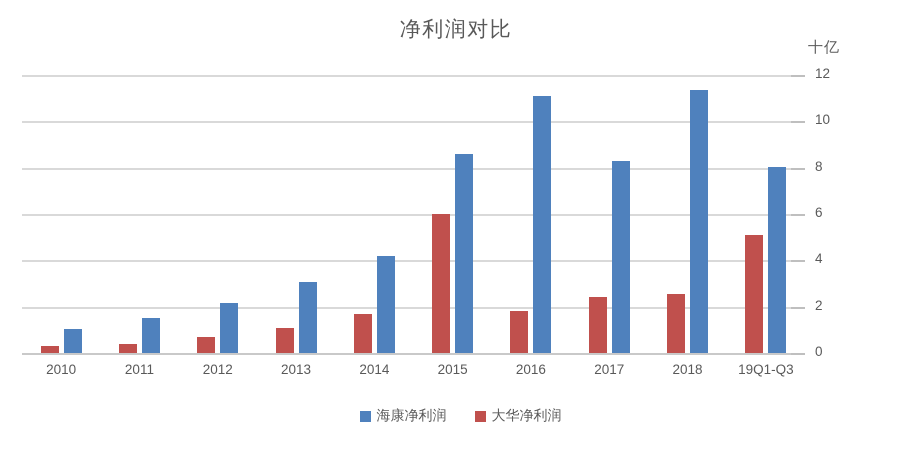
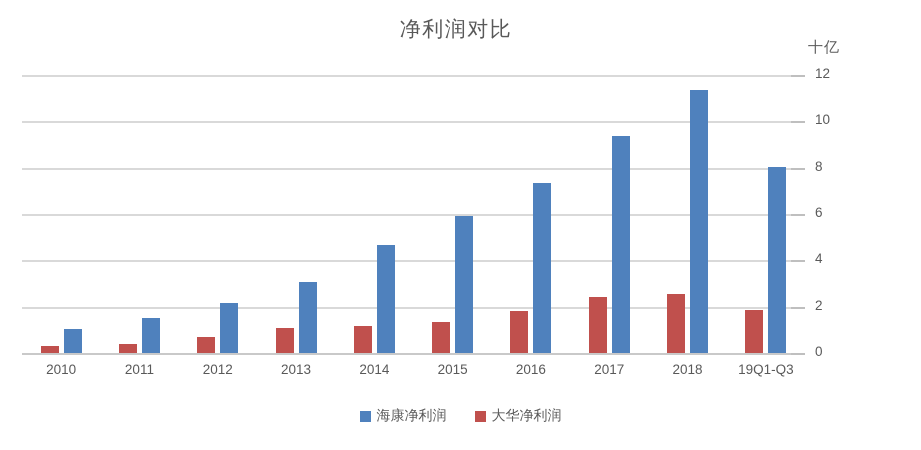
海康净利润/2014: 4.2 -> 4.7
大华净利润/2014: 1.7 -> 1.1
海康净利润/2015: 8.6 -> 5.9
大华净利润/2015: 6.0 -> 1.4
海康净利润/2016: 11.1 -> 7.3
海康净利润/2017: 8.3 -> 9.3
大华净利润/19Q1-Q3: 5.1 -> 1.9
